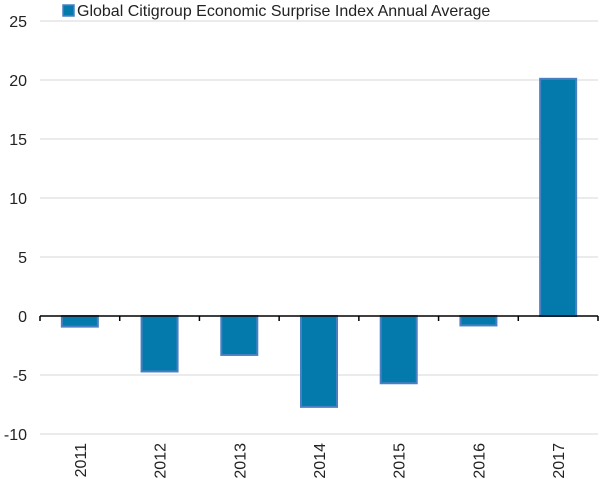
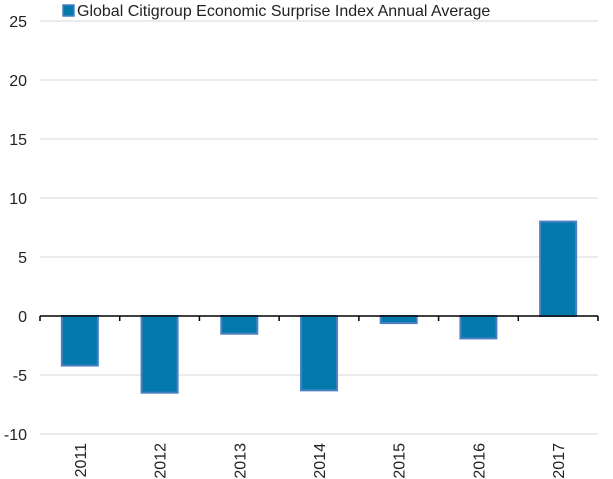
2011: -0.9 -> -4.2
2012: -4.7 -> -6.5
2013: -3.3 -> -1.5
2014: -7.7 -> -6.3
2015: -5.7 -> -0.6
2016: -0.8 -> -1.9
2017: 20.1 -> 8.0
